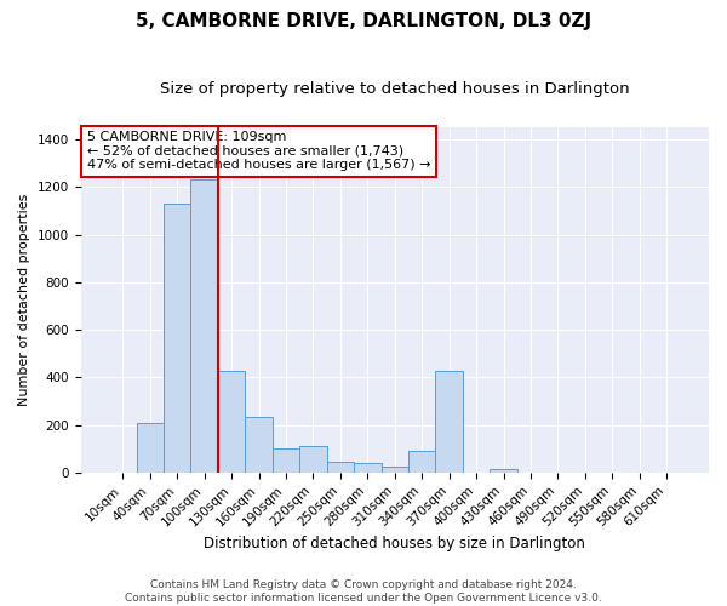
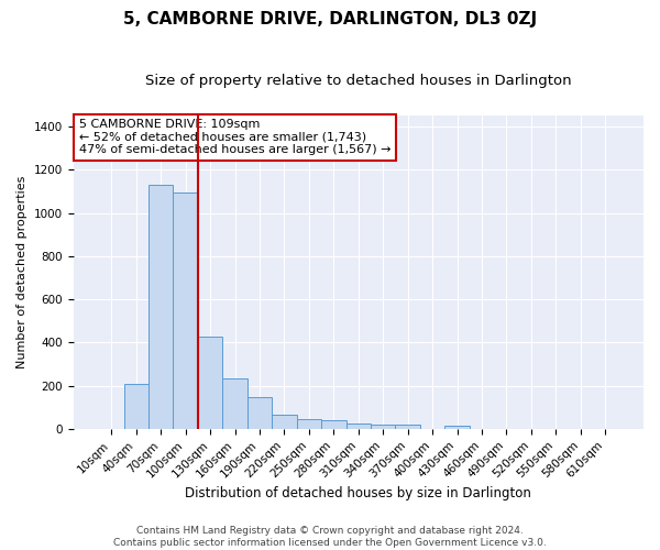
100sqm: 1230 -> 1100
190sqm: 100 -> 150
220sqm: 110 -> 60
340sqm: 90 -> 20
370sqm: 430 -> 20
